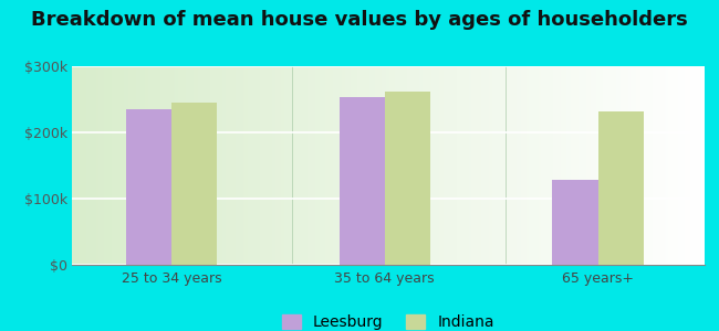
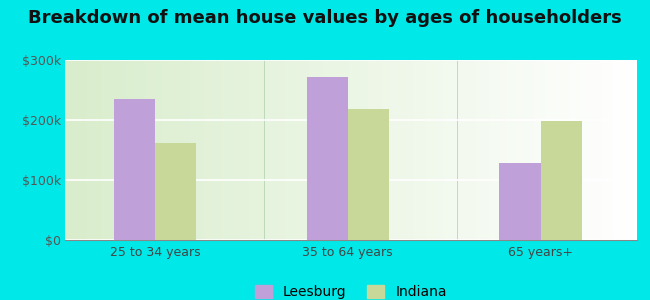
Indiana/25 to 34 years: $245k -> $162k
Leesburg/35 to 64 years: $253k -> $272k
Indiana/35 to 64 years: $262k -> $218k
Indiana/65 years+: $232k -> $198k
